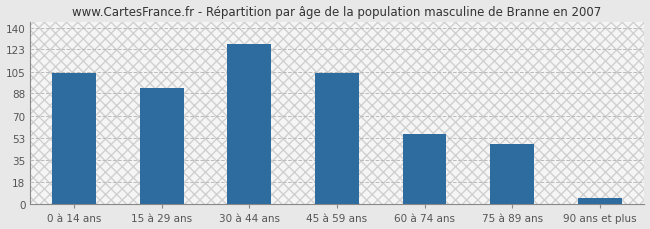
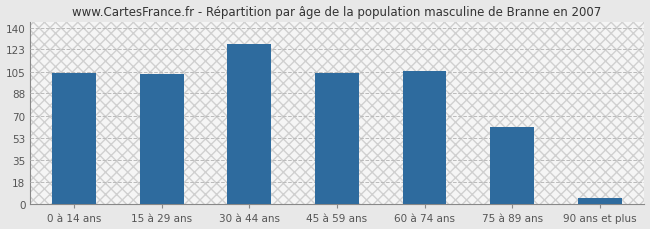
15 à 29 ans: 92 -> 103
60 à 74 ans: 56 -> 106
75 à 89 ans: 48 -> 61
